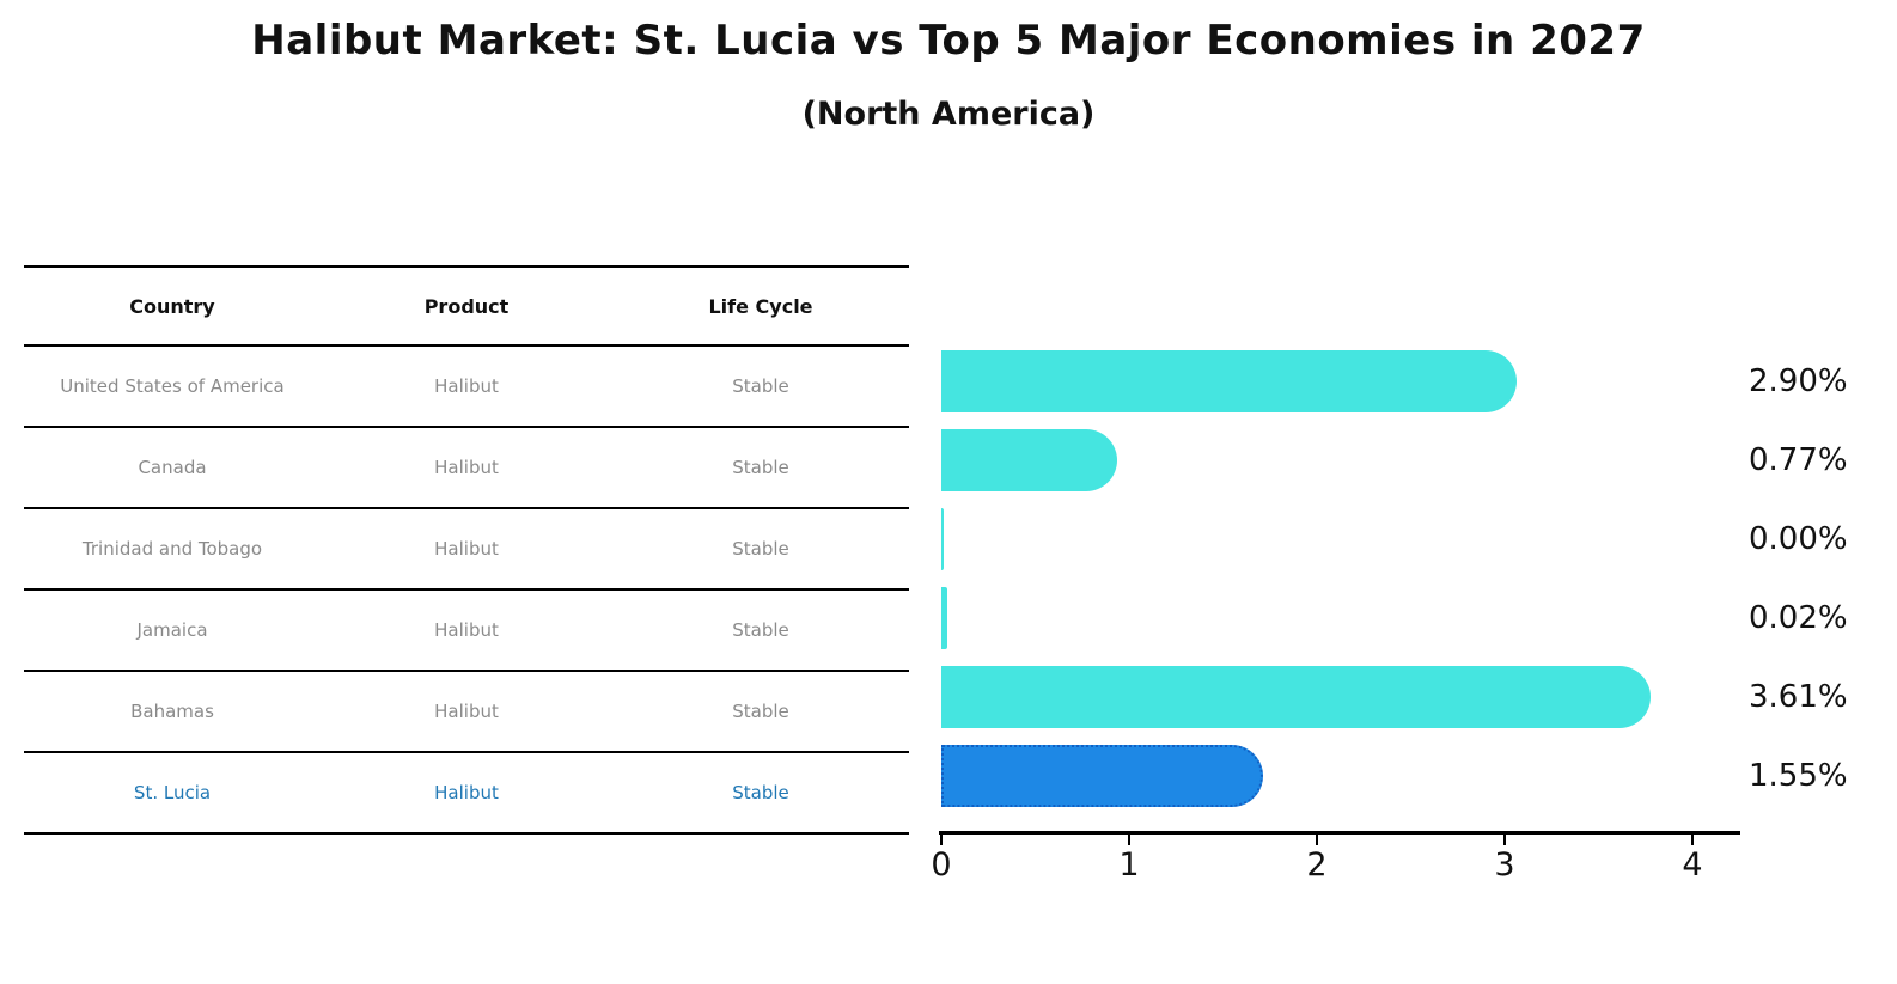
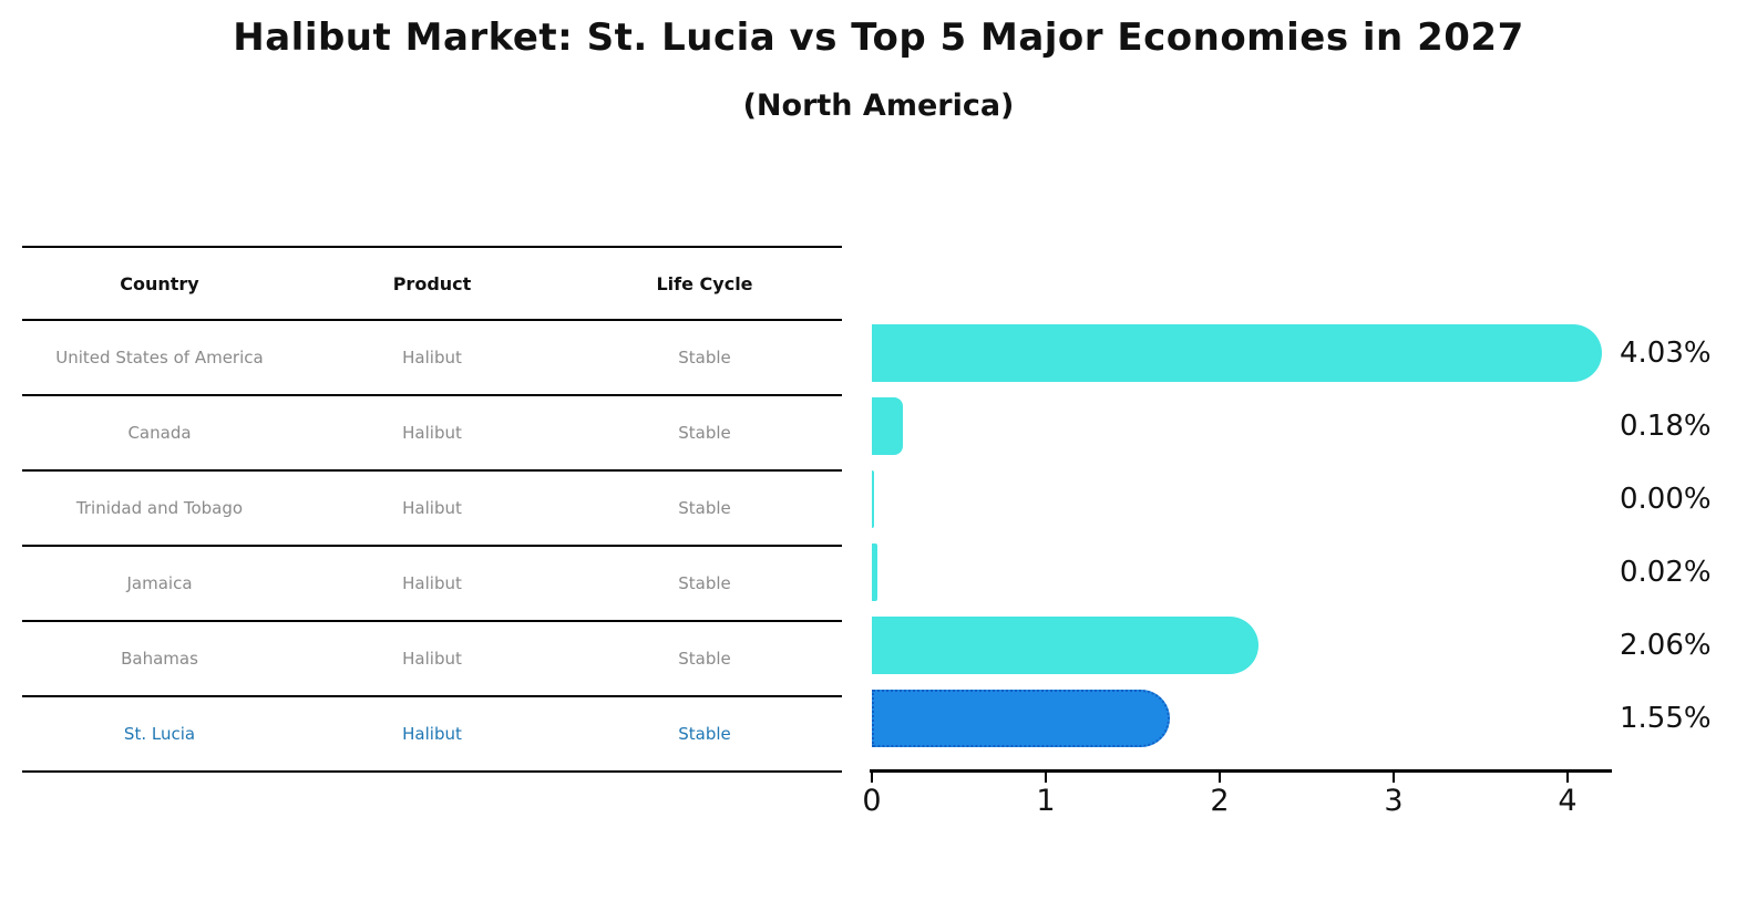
United States of America: 2.90% -> 4.03%
Canada: 0.77% -> 0.18%
Bahamas: 3.61% -> 2.06%
